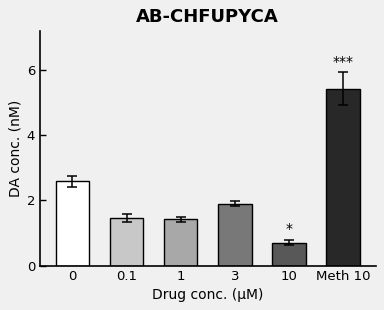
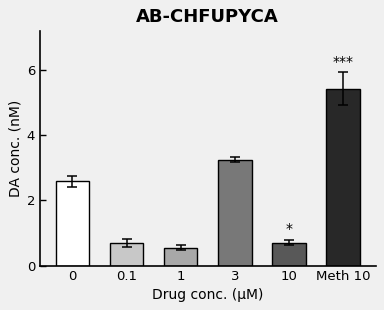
0.1: 1.45 -> 0.70
1: 1.42 -> 0.55
3: 1.90 -> 3.25
